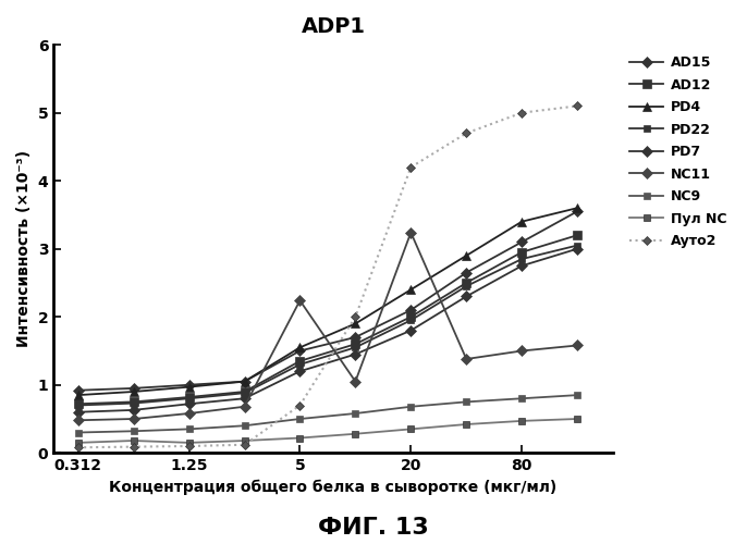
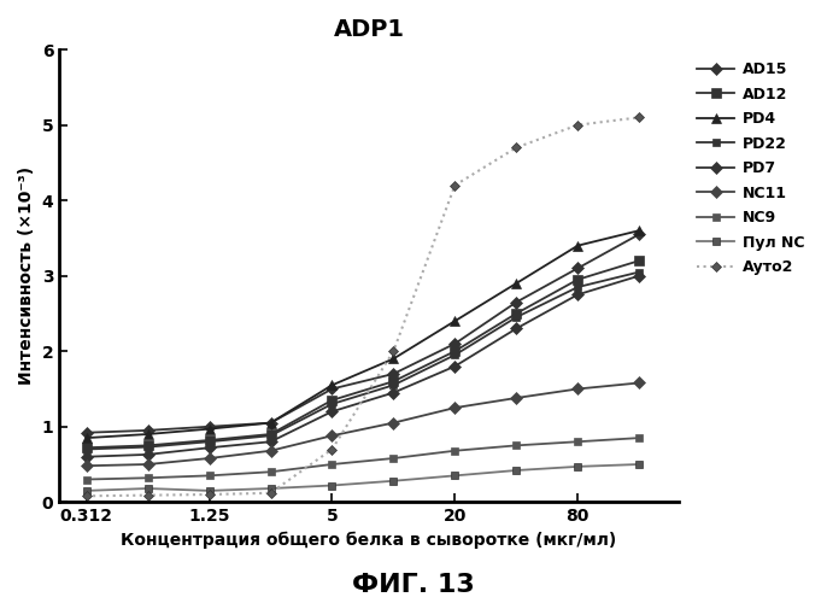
NC11/5: 2.24 -> 0.88
NC11/20: 3.24 -> 1.25
